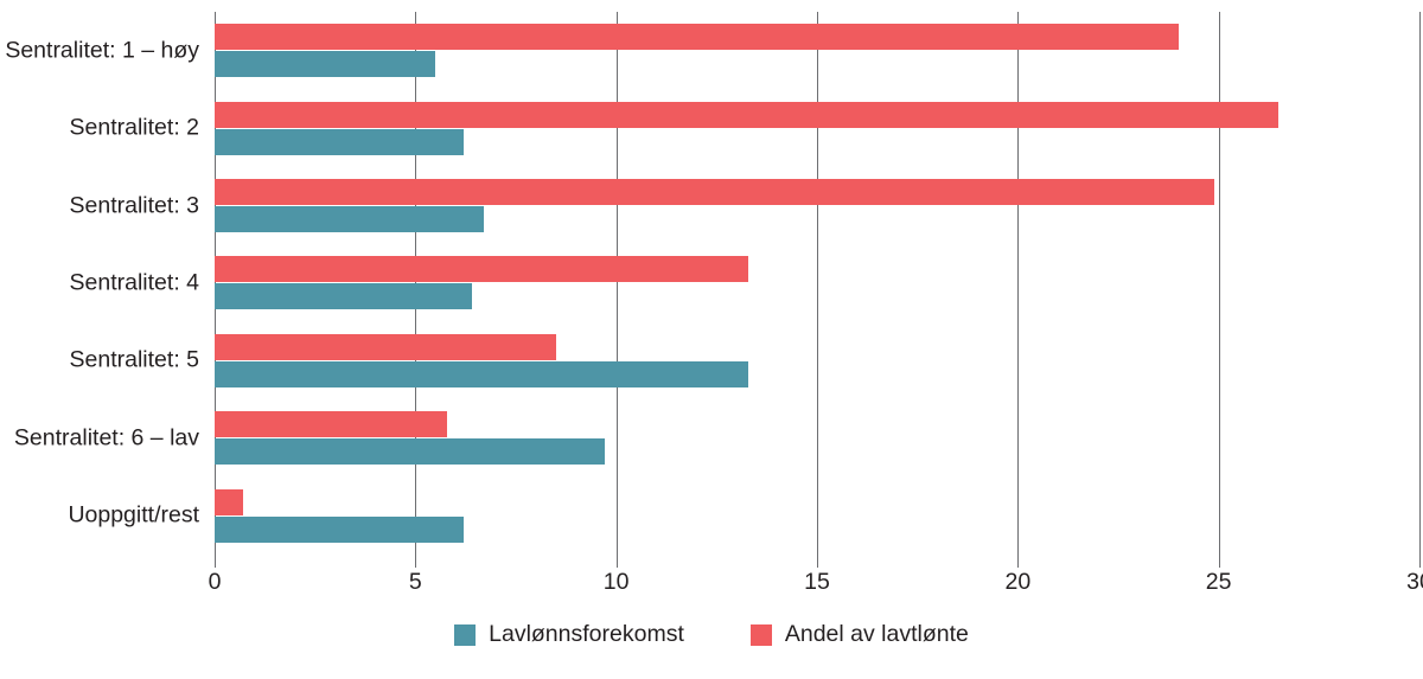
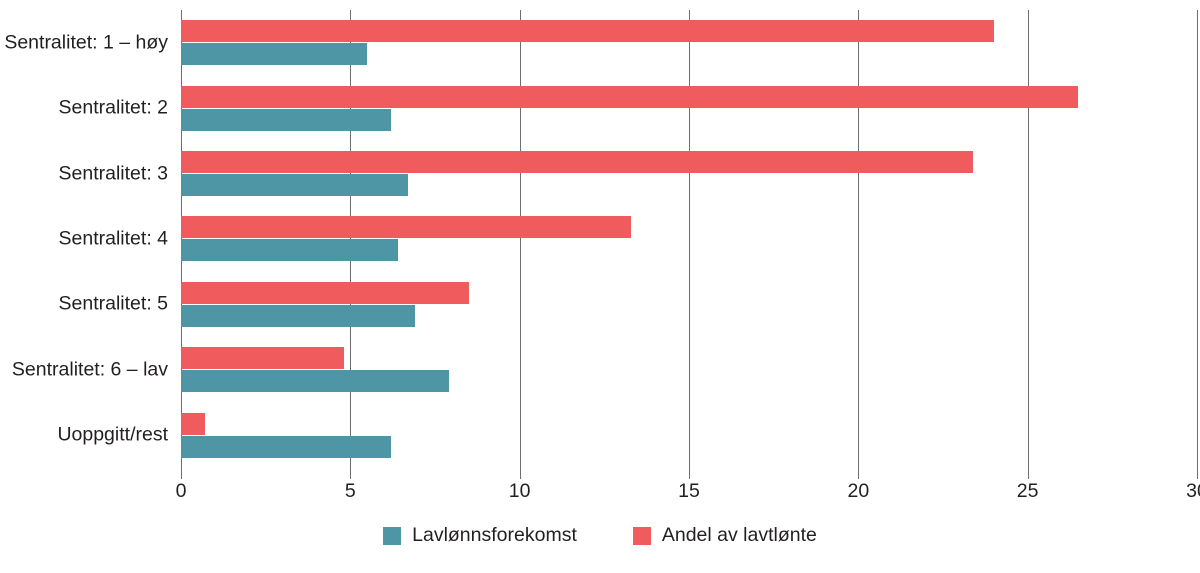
Andel av lavtlønte/Sentralitet: 3: 24.9 -> 23.4
Lavlønnsforekomst/Sentralitet: 5: 13.3 -> 6.9
Lavlønnsforekomst/Sentralitet: 6 – lav: 9.7 -> 7.9
Andel av lavtlønte/Sentralitet: 6 – lav: 5.8 -> 4.8
